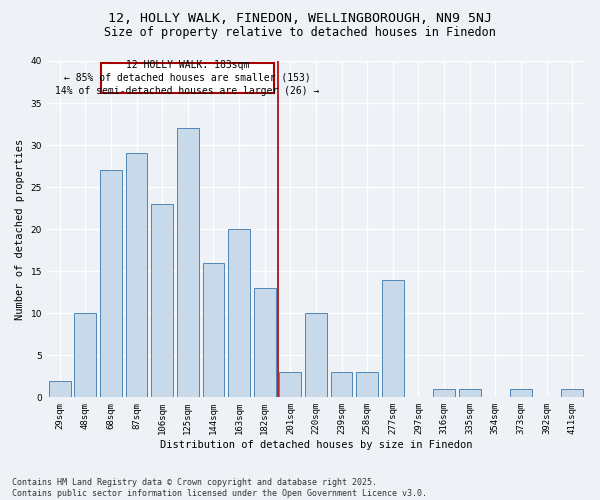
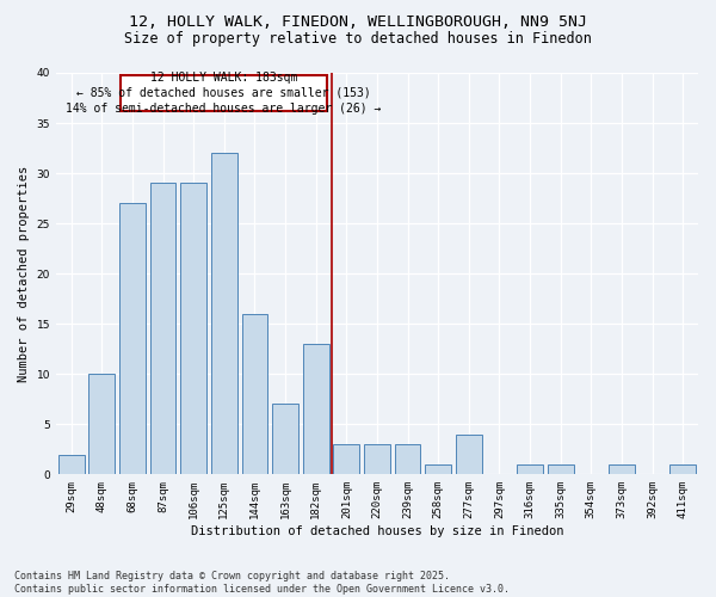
106sqm: 23 -> 29
163sqm: 20 -> 7
220sqm: 10 -> 3
258sqm: 3 -> 1
277sqm: 14 -> 4
